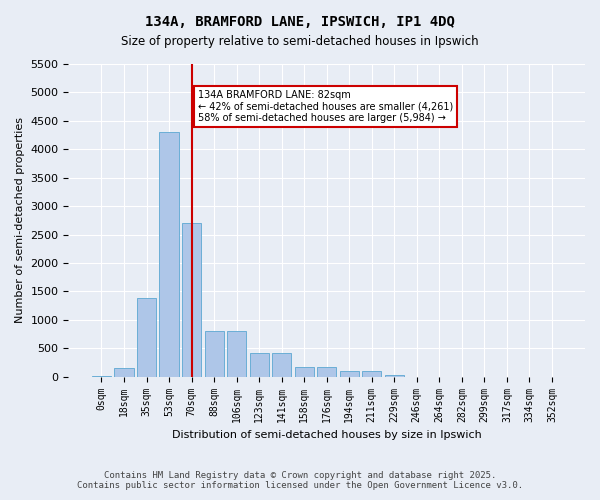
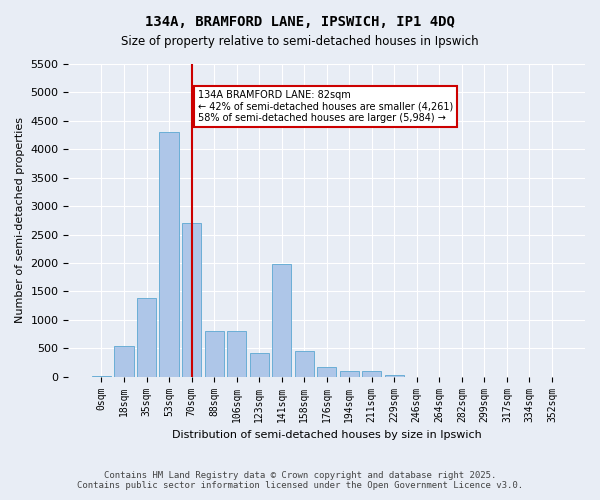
18sqm: 150 -> 540
141sqm: 420 -> 1980
158sqm: 170 -> 460
